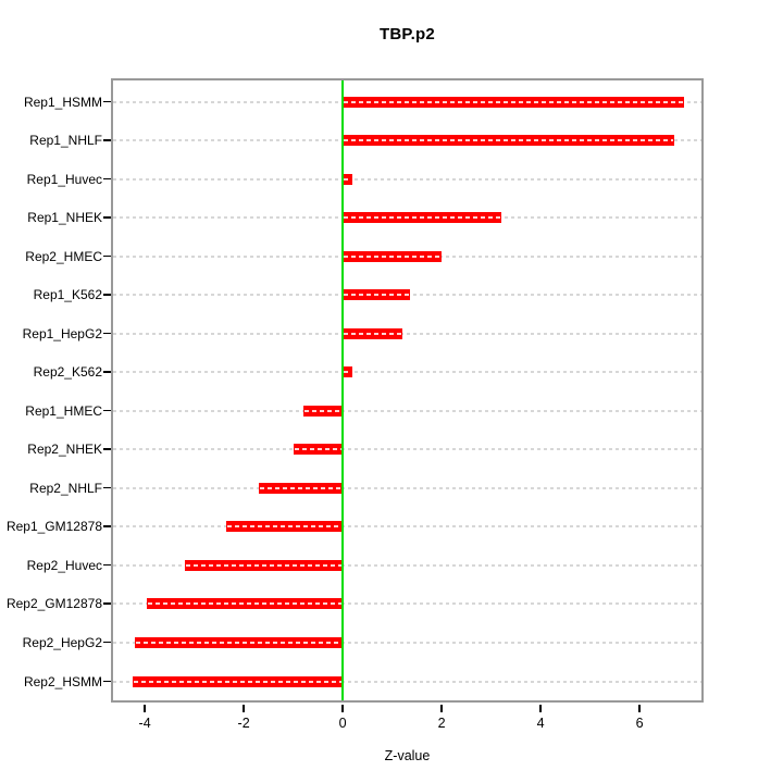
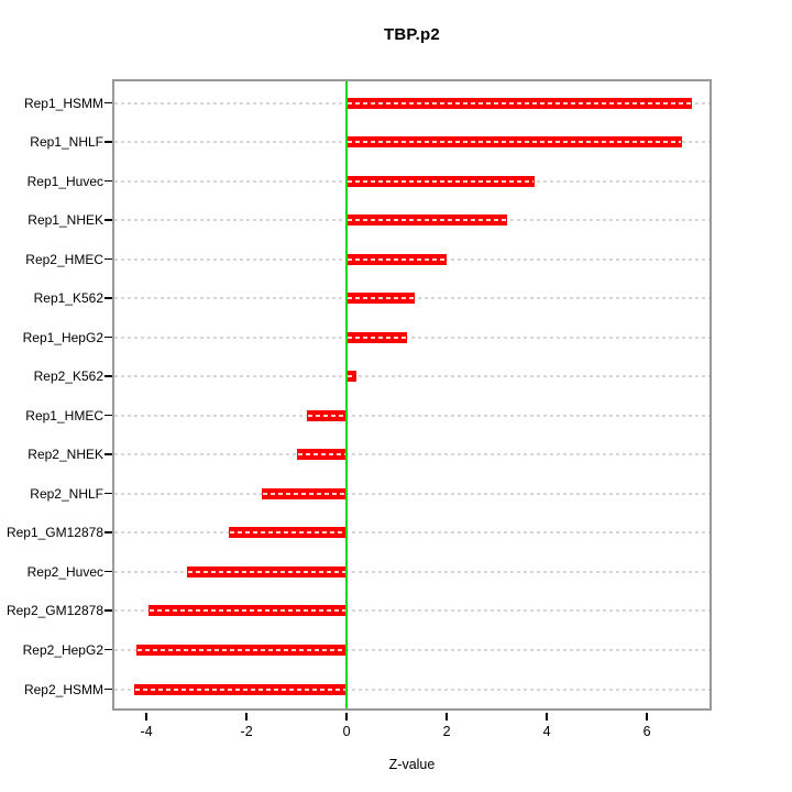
Rep1_Huvec: 0.2 -> 3.8
